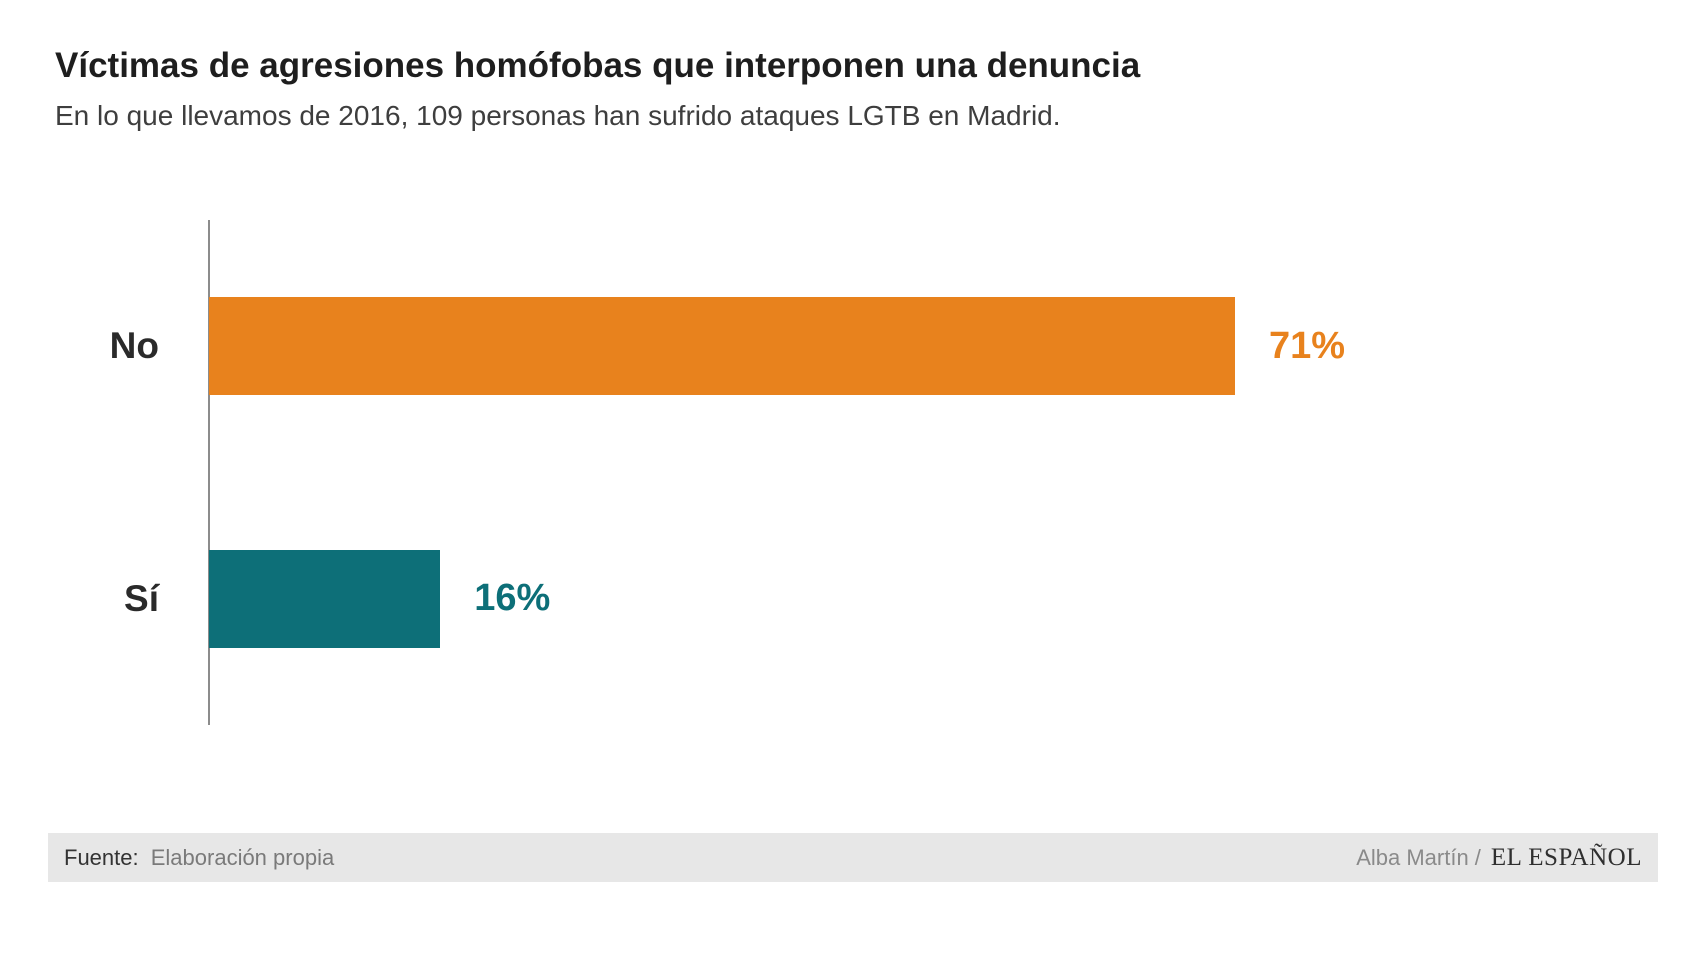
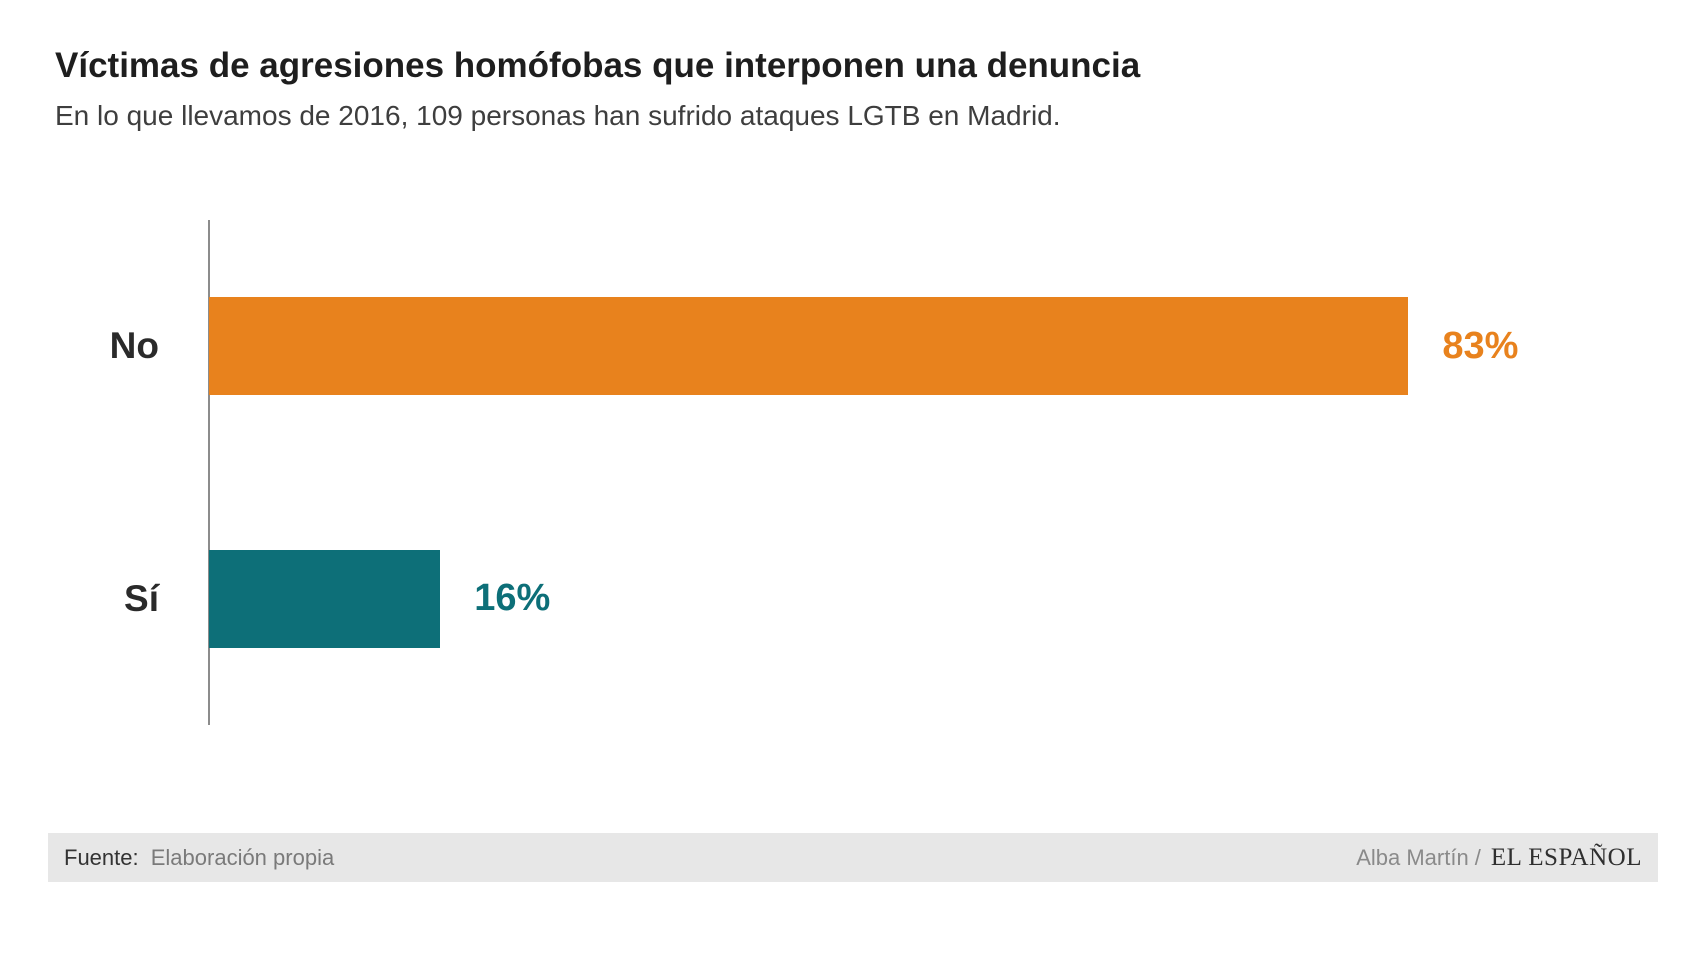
No: 71% -> 83%
